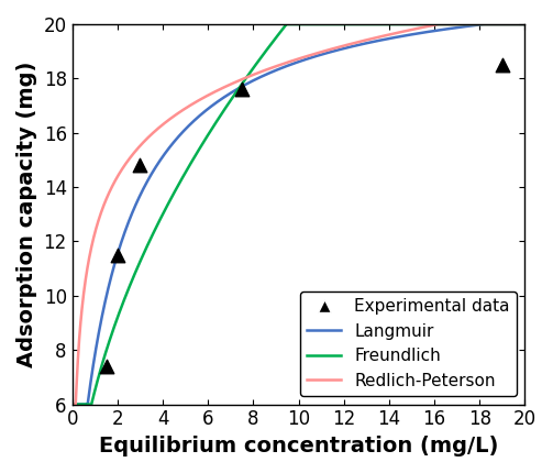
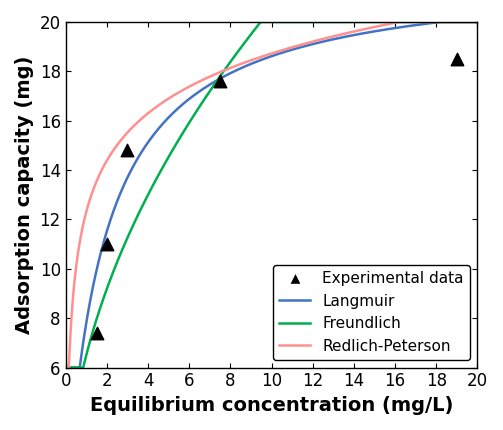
Experimental data/2: 11.5 -> 11.0
